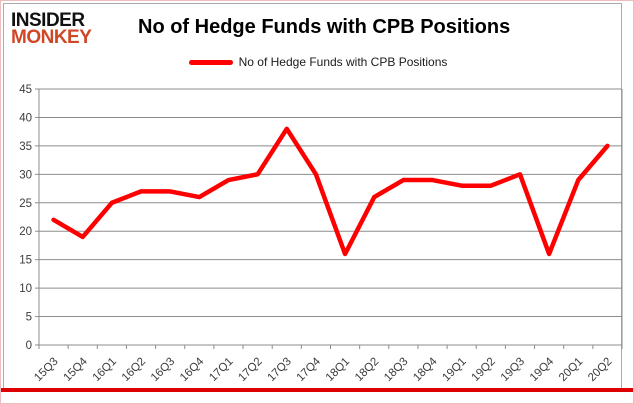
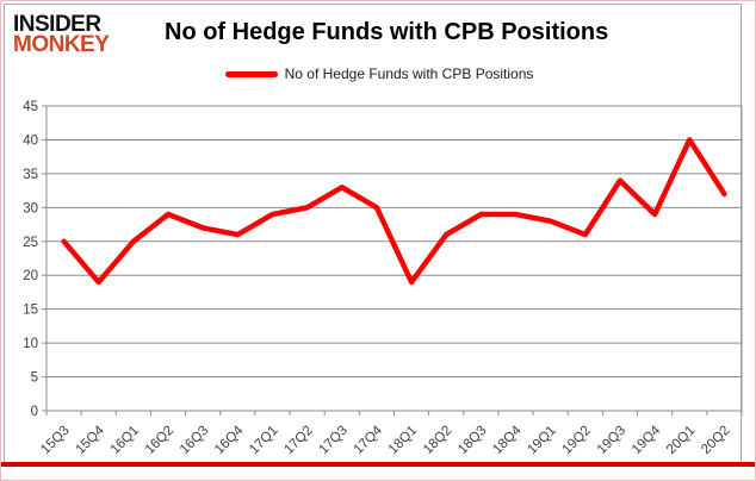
15Q3: 22 -> 25
16Q2: 27 -> 29
17Q3: 38 -> 33
18Q1: 16 -> 19
19Q2: 28 -> 26
19Q3: 30 -> 34
19Q4: 16 -> 29
20Q1: 29 -> 40
20Q2: 35 -> 32
